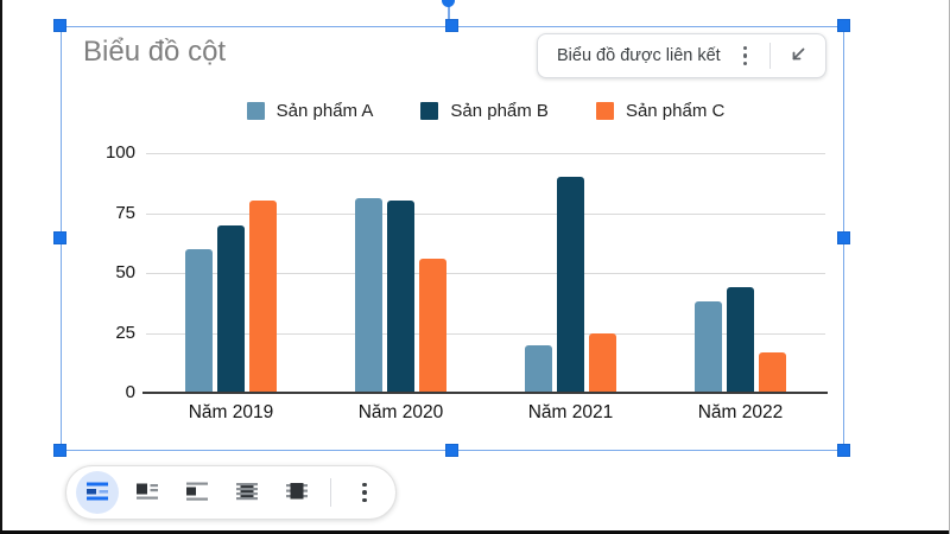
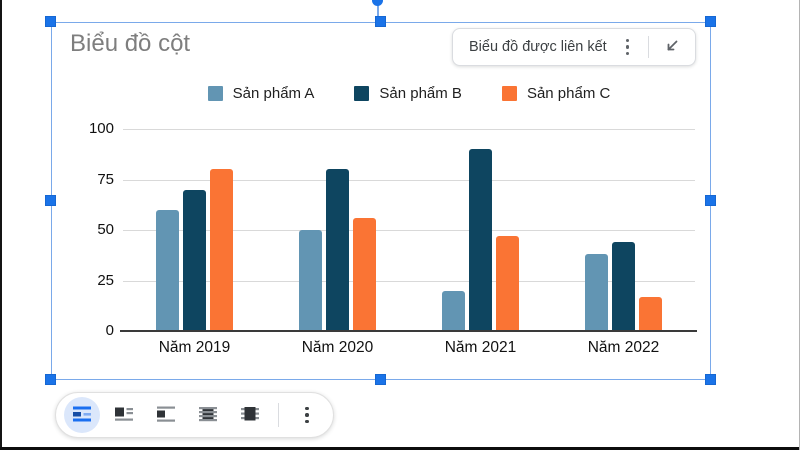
Sản phẩm A/Năm 2020: 81 -> 50
Sản phẩm C/Năm 2021: 25 -> 47
